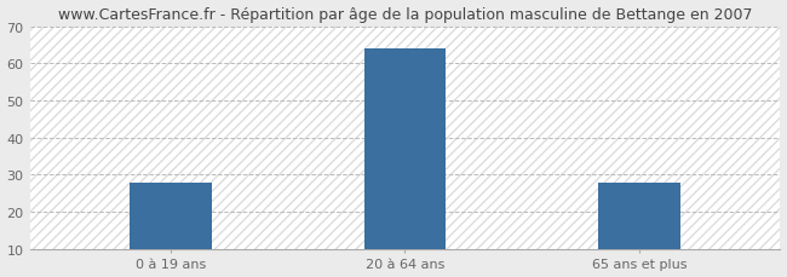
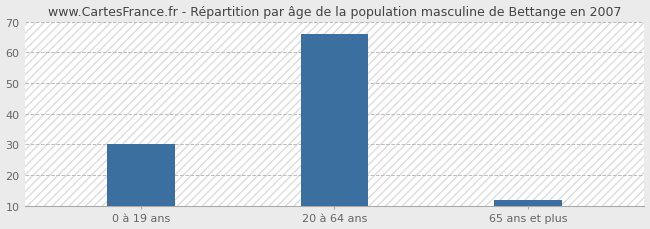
0 à 19 ans: 28 -> 30
20 à 64 ans: 64 -> 66
65 ans et plus: 28 -> 12
